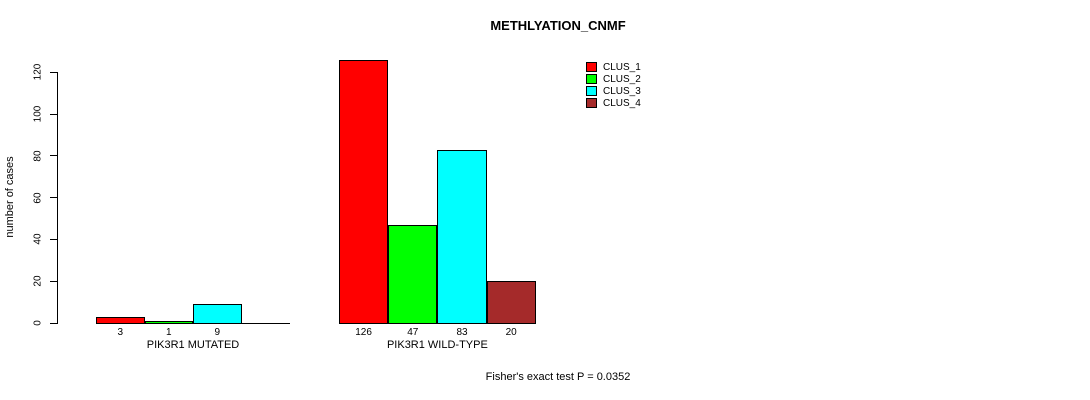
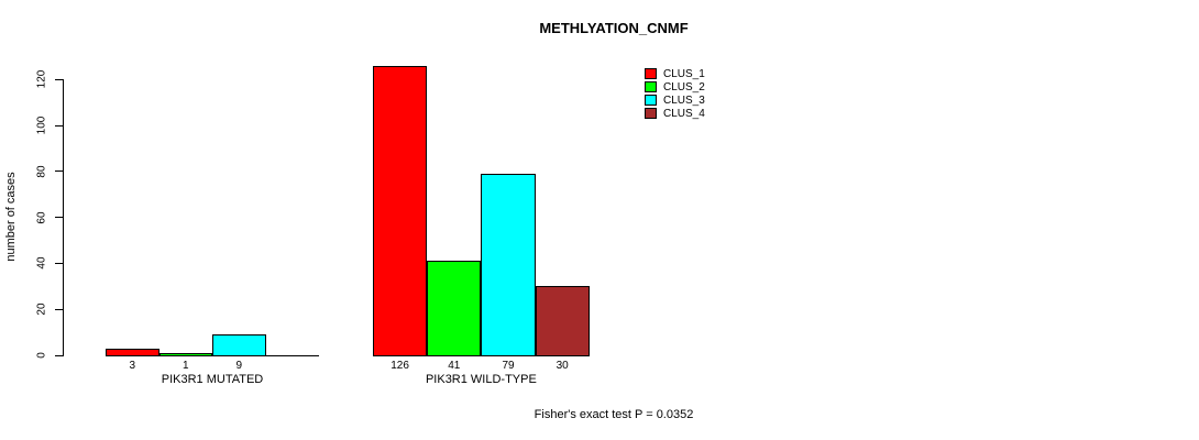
CLUS_2/PIK3R1 WILD-TYPE: 47 -> 41
CLUS_3/PIK3R1 WILD-TYPE: 83 -> 79
CLUS_4/PIK3R1 WILD-TYPE: 20 -> 30
